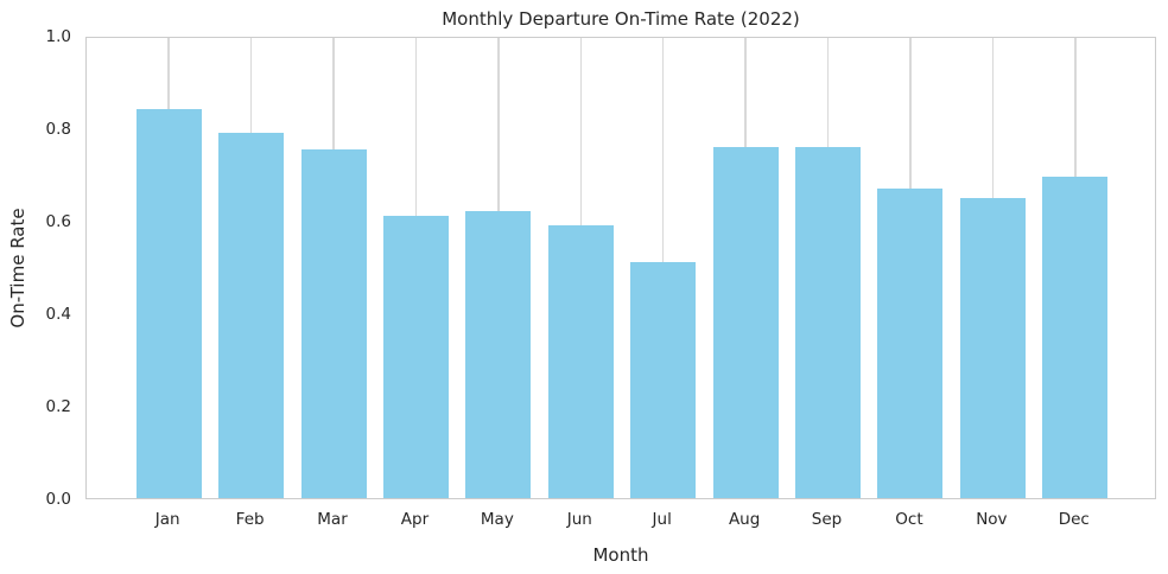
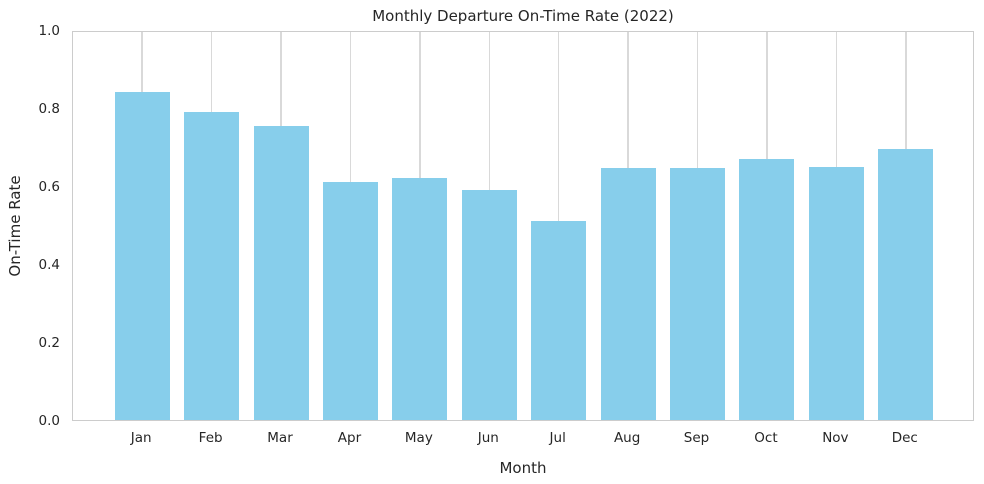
Aug: 0.76 -> 0.65
Sep: 0.76 -> 0.65
